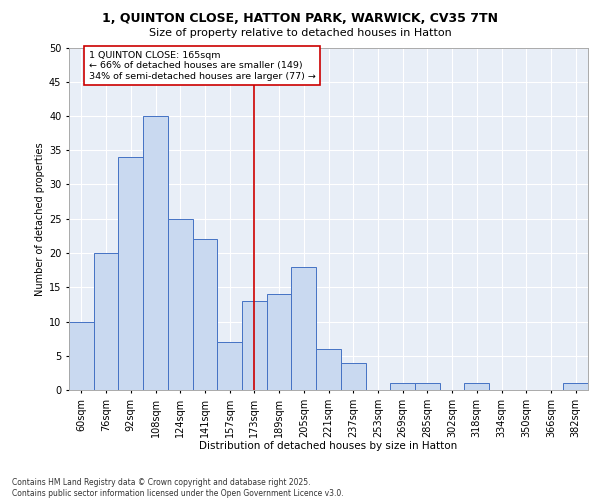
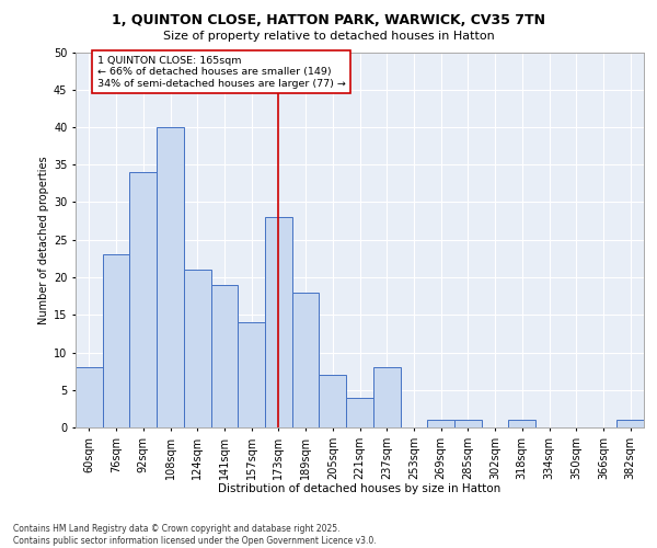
60sqm: 10 -> 8
76sqm: 20 -> 23
124sqm: 25 -> 21
141sqm: 22 -> 19
157sqm: 7 -> 14
173sqm: 13 -> 28
189sqm: 14 -> 18
205sqm: 18 -> 7
221sqm: 6 -> 4
237sqm: 4 -> 8
